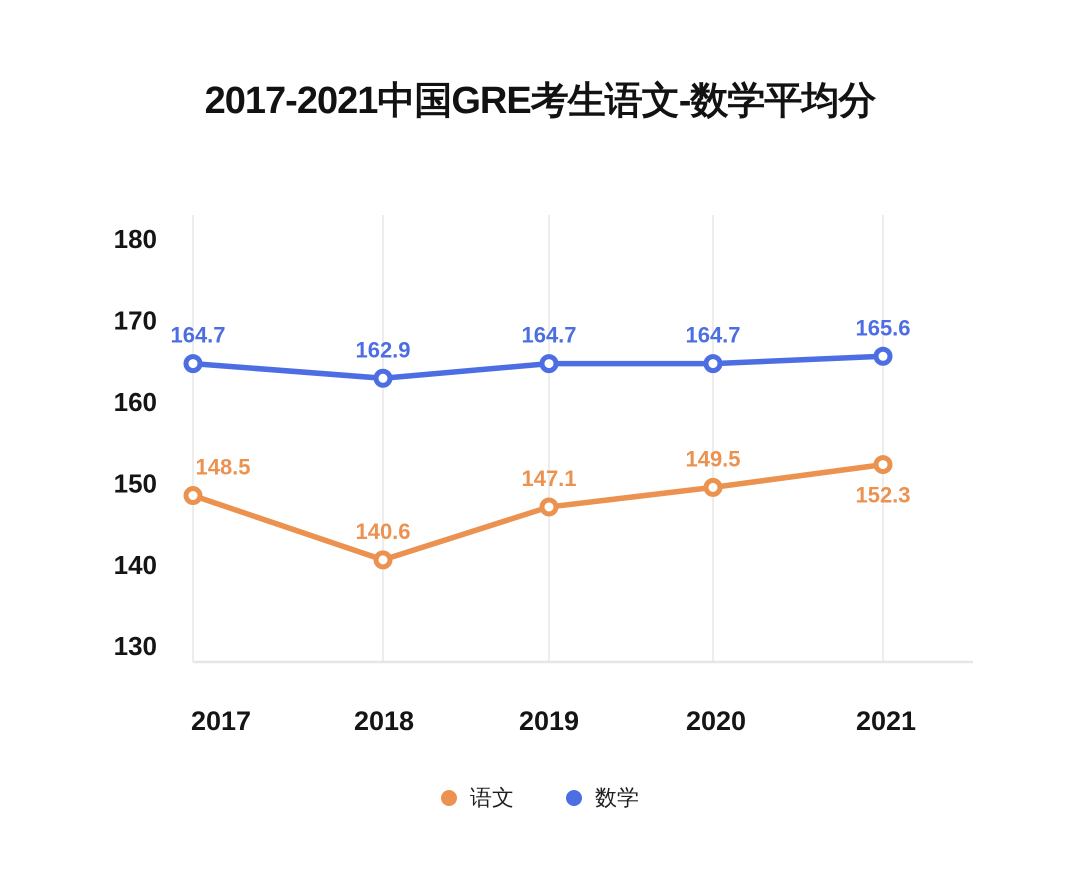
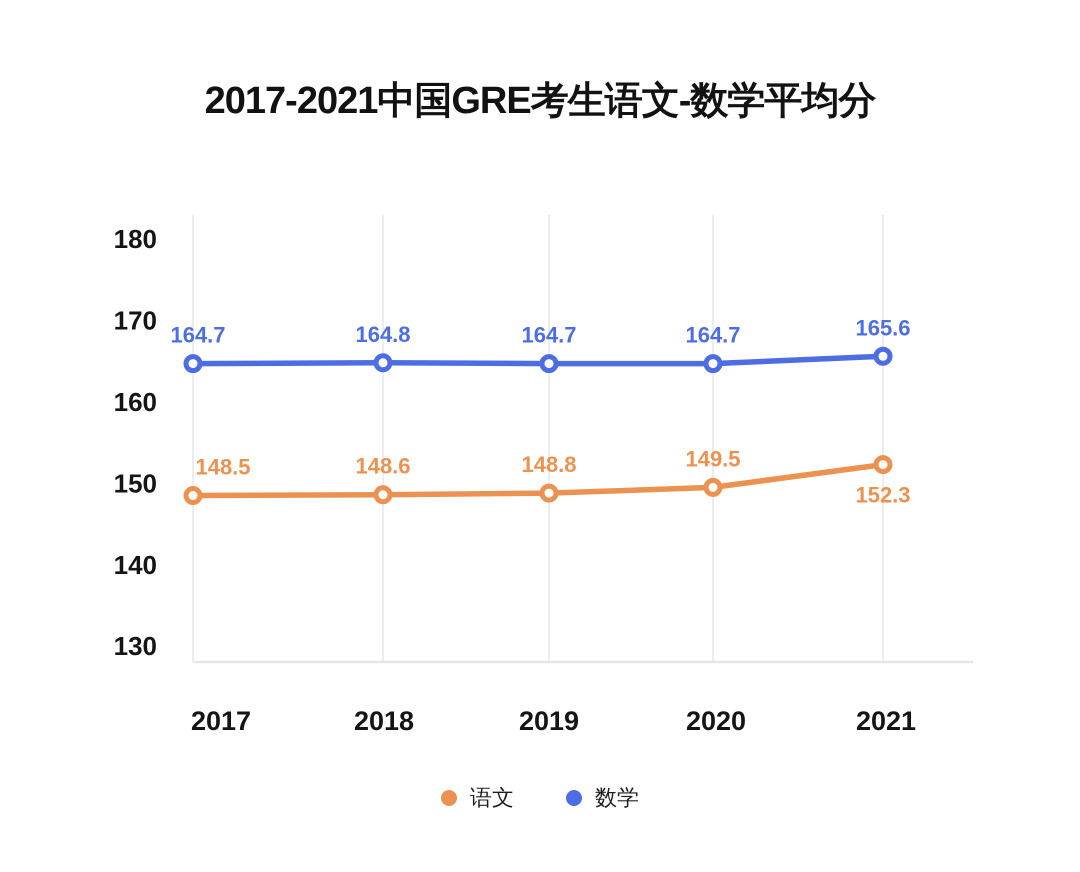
语文/2018: 140.6 -> 148.6
数学/2018: 162.9 -> 164.8
语文/2019: 147.1 -> 148.8
